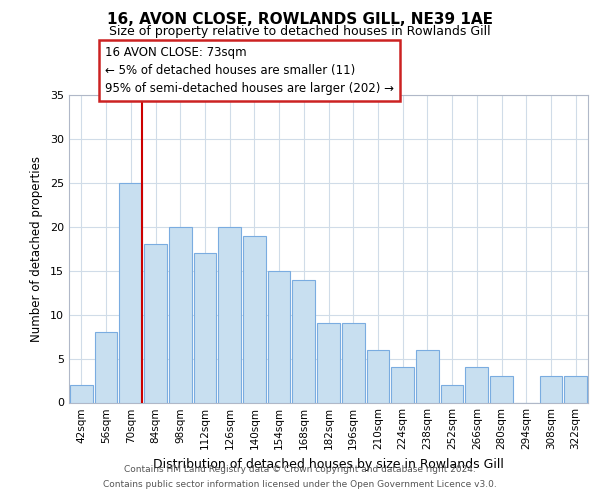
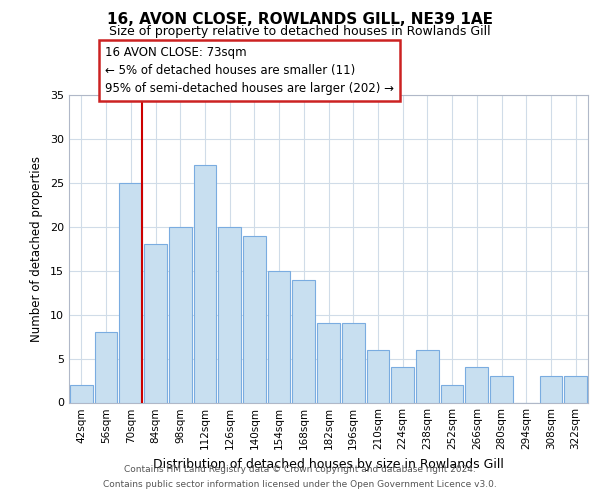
112sqm: 17 -> 27
